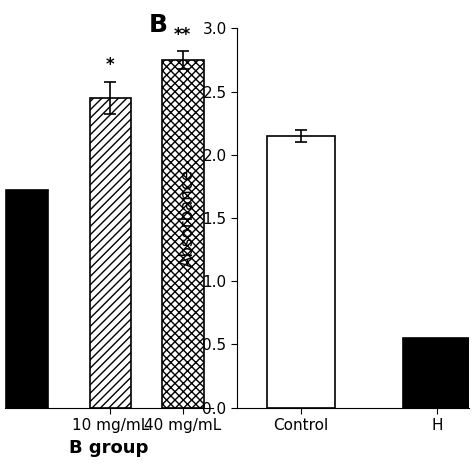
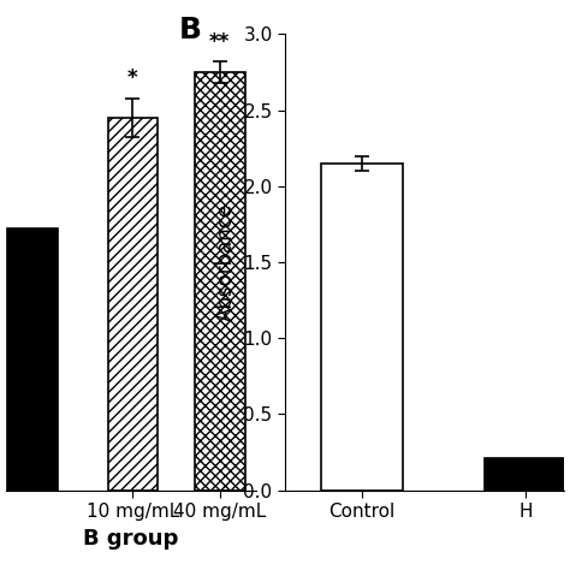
H: 0.55 -> 0.21
